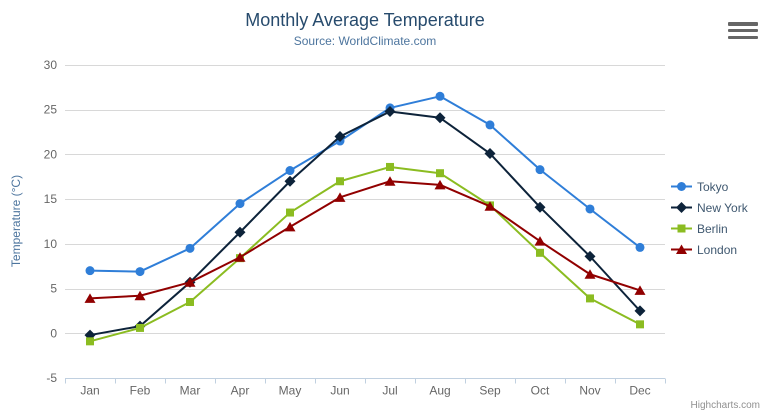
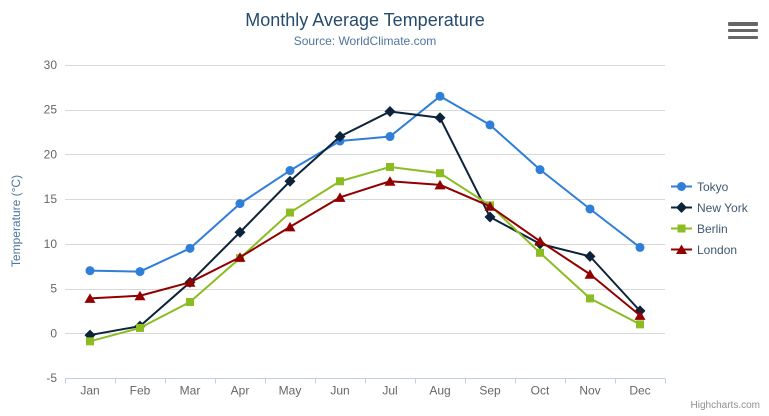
Tokyo/Jul: 25 -> 22
New York/Sep: 20 -> 13
New York/Oct: 14 -> 10
London/Dec: 5 -> 2
